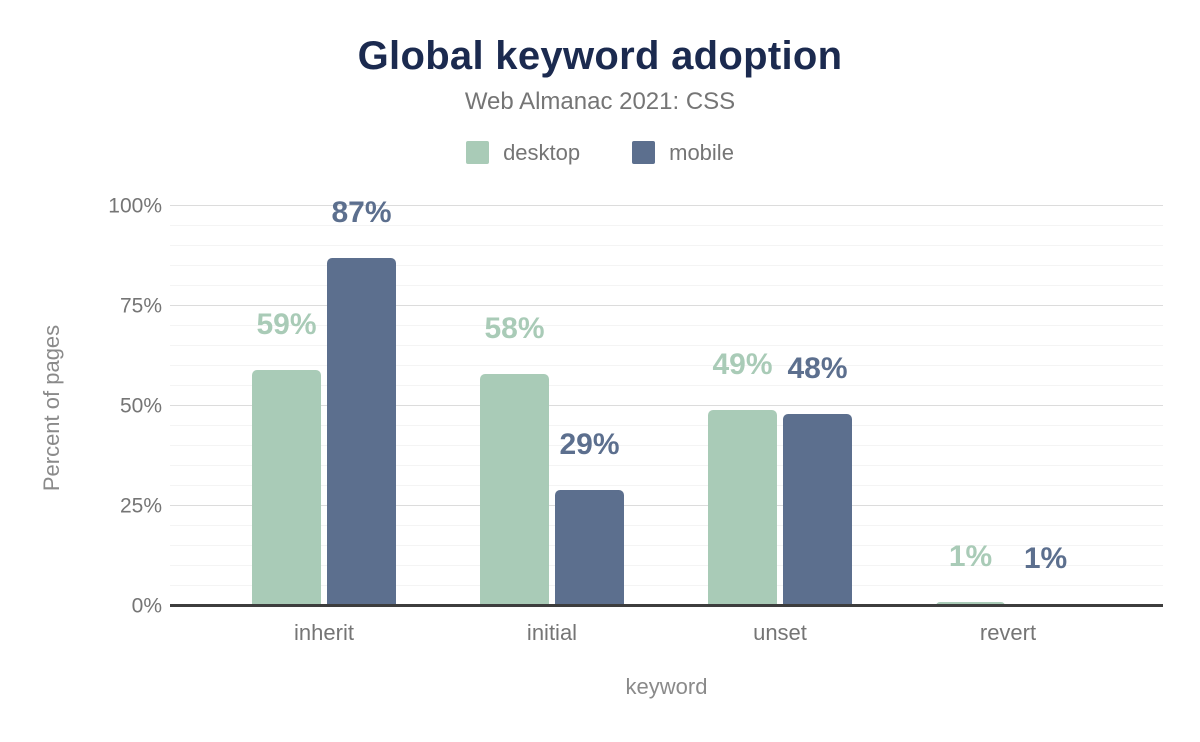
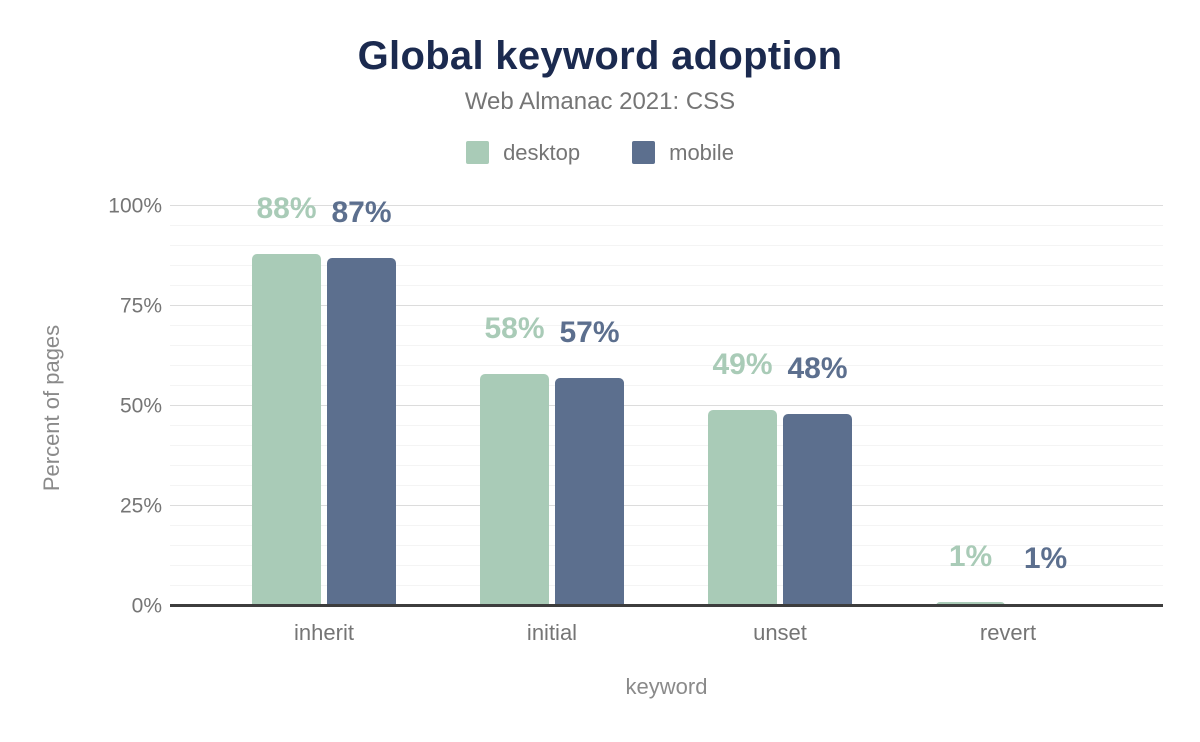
desktop/inherit: 59% -> 88%
mobile/initial: 29% -> 57%
